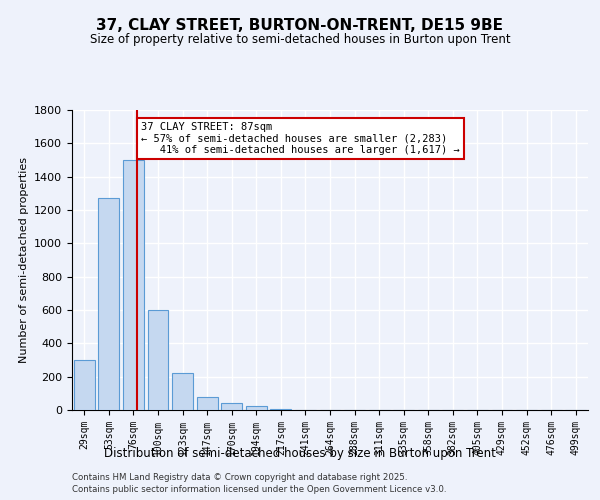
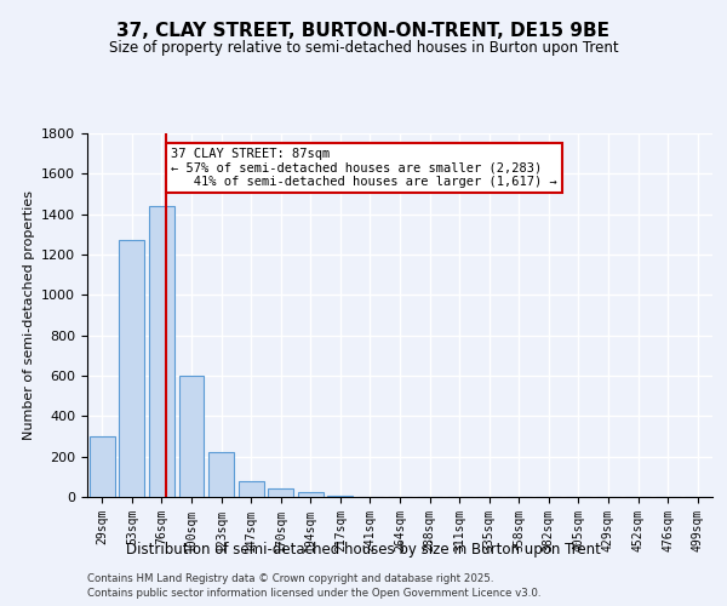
76sqm: 1500 -> 1440
